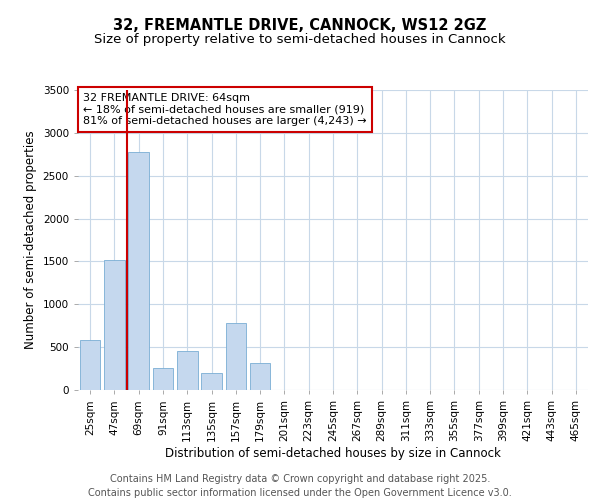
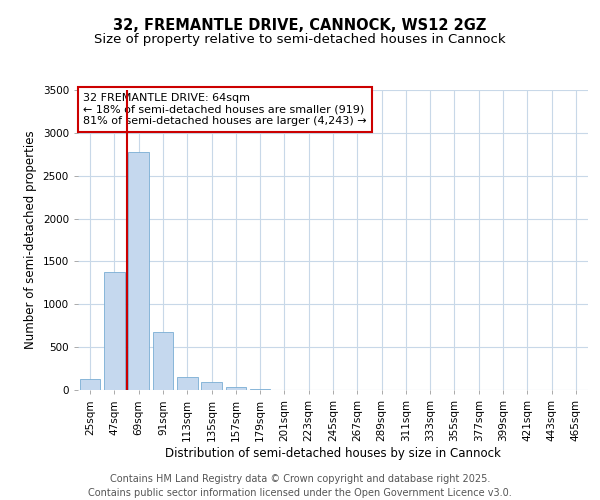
25sqm: 580 -> 130
47sqm: 1520 -> 1380
91sqm: 260 -> 680
113sqm: 460 -> 150
135sqm: 200 -> 90
157sqm: 780 -> 40
179sqm: 320 -> 10
